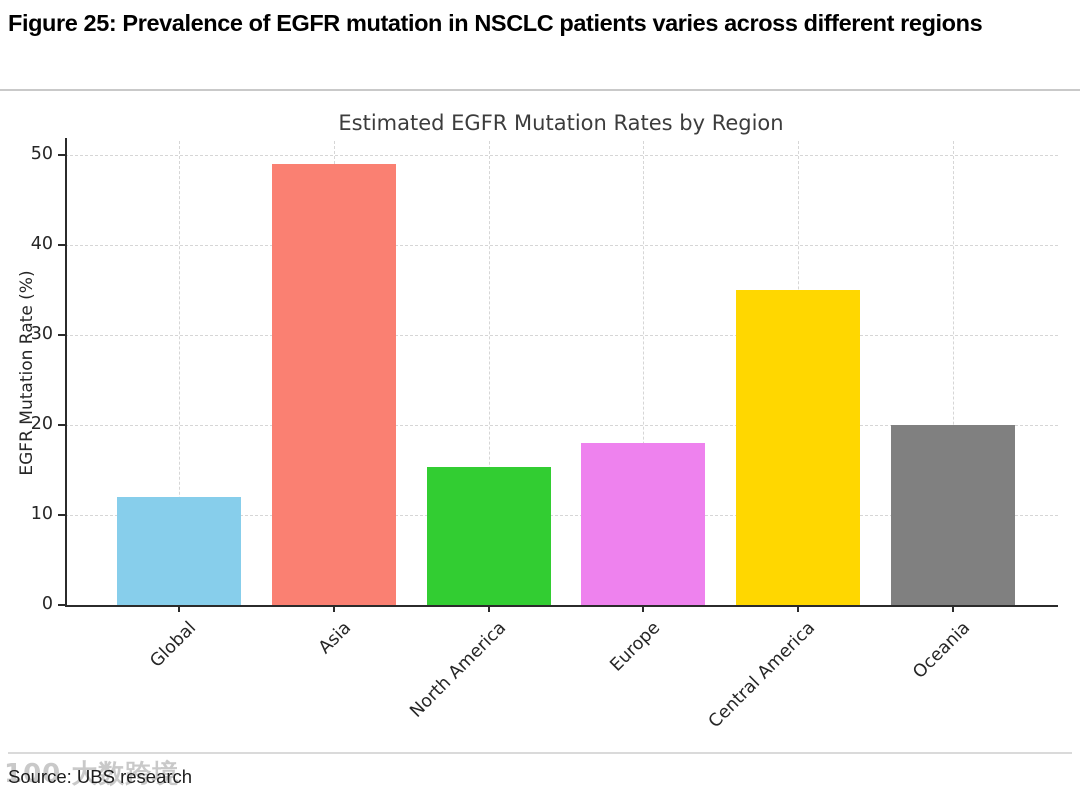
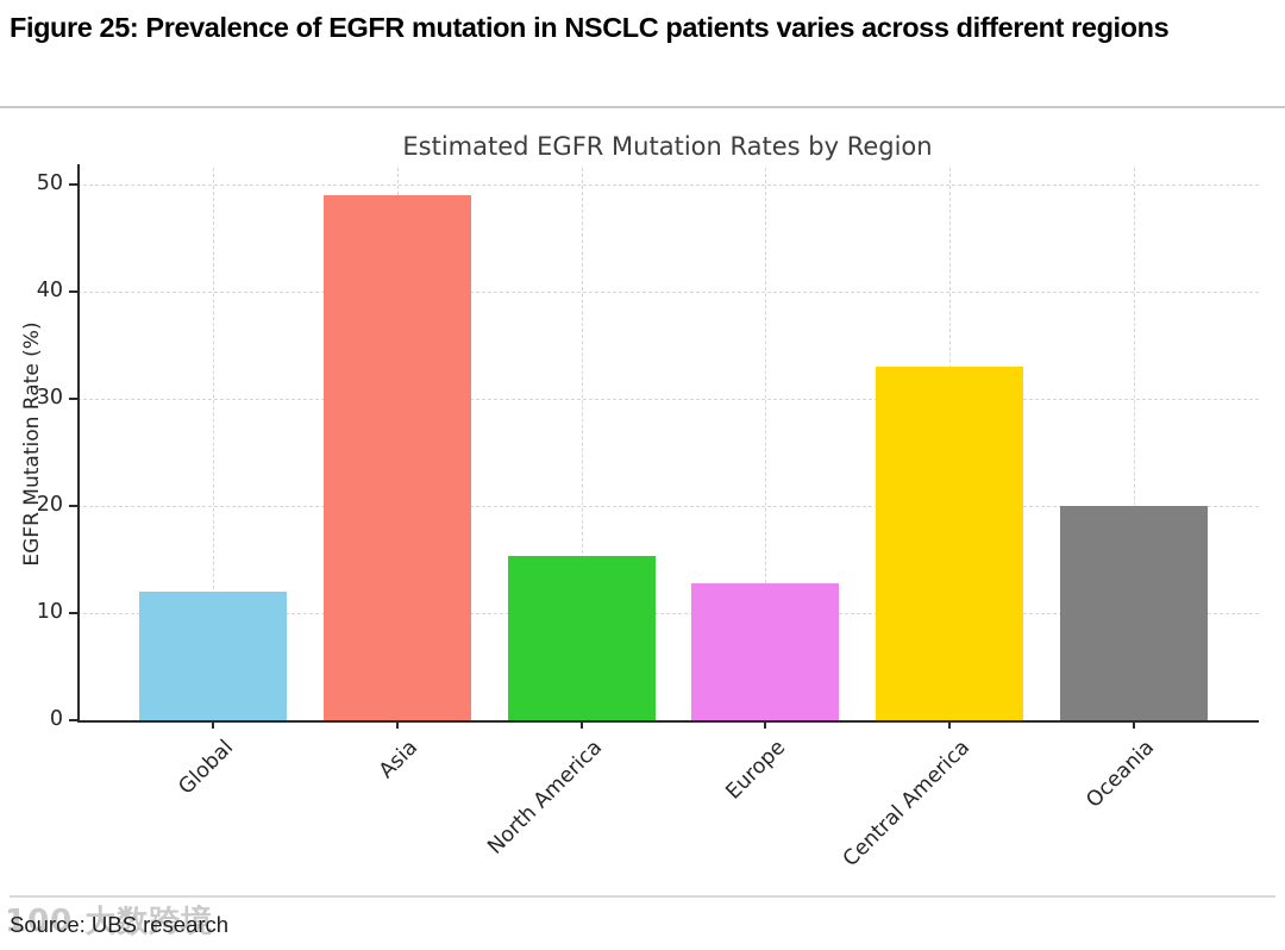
Europe: 18 -> 13
Central America: 35 -> 33
